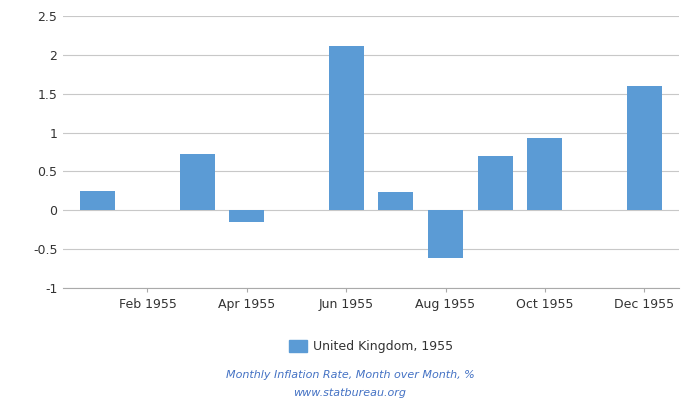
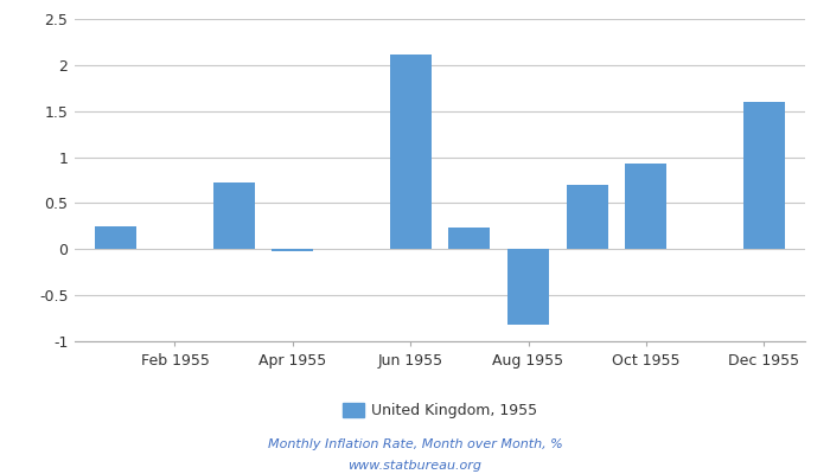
Apr 1955: -0.15 -> -0.02
Aug 1955: -0.62 -> -0.82
